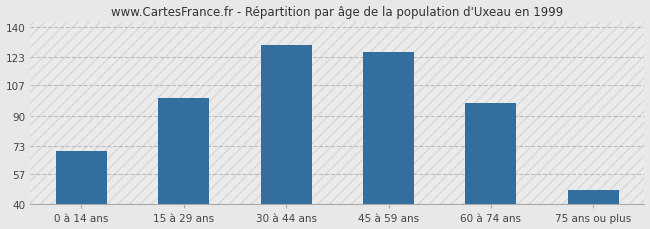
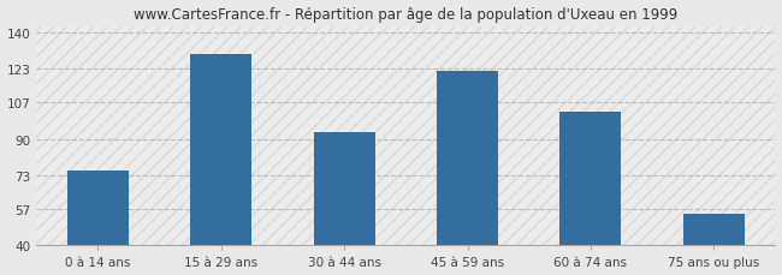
0 à 14 ans: 70 -> 75
15 à 29 ans: 100 -> 130
30 à 44 ans: 130 -> 93
45 à 59 ans: 126 -> 122
60 à 74 ans: 97 -> 103
75 ans ou plus: 48 -> 55
